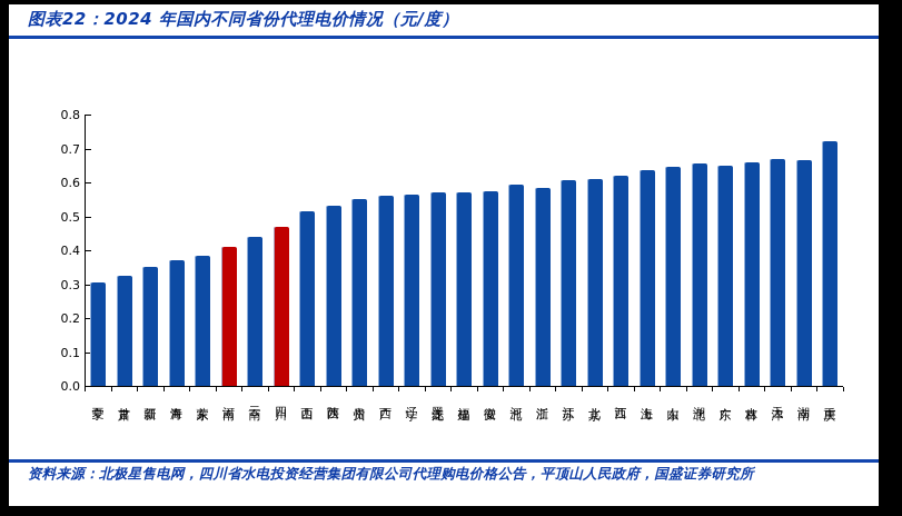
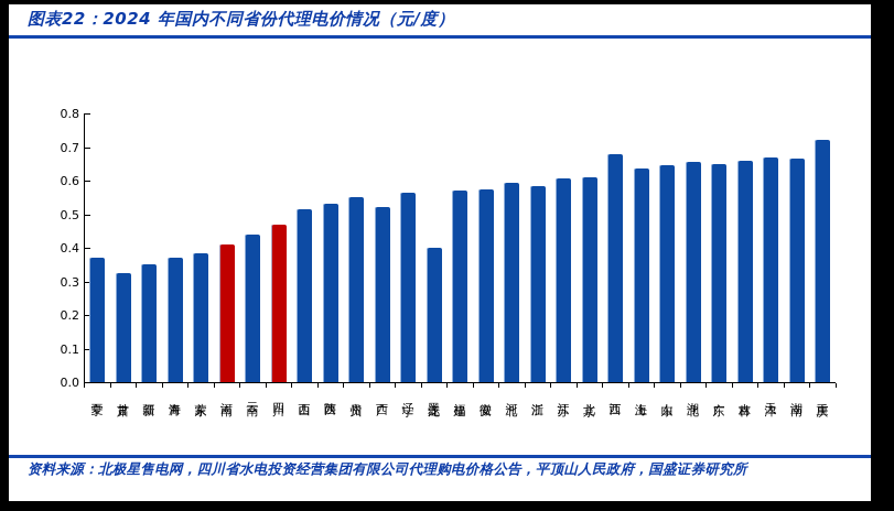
宁夏: 0.30 -> 0.37
广西: 0.56 -> 0.52
黑龙江: 0.57 -> 0.40
江西: 0.62 -> 0.68
